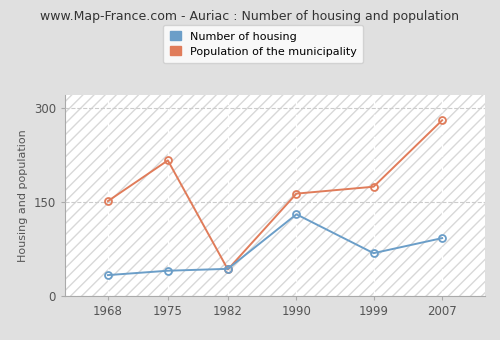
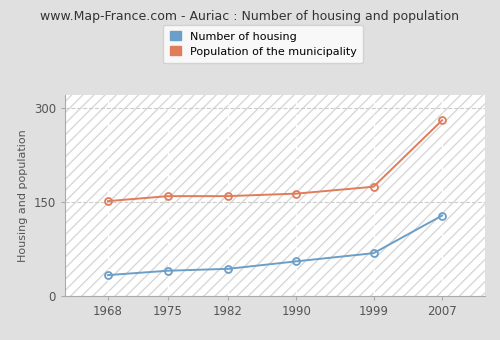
Population of the municipality/1975: 216 -> 159
Population of the municipality/1982: 42 -> 159
Number of housing/1990: 130 -> 55
Number of housing/2007: 92 -> 128
